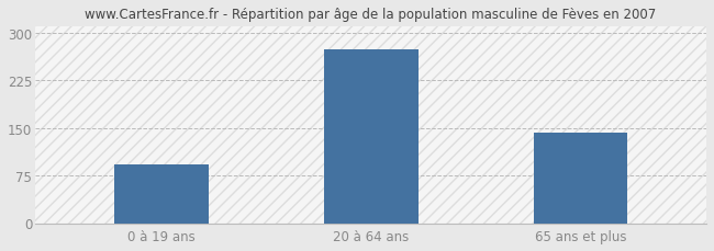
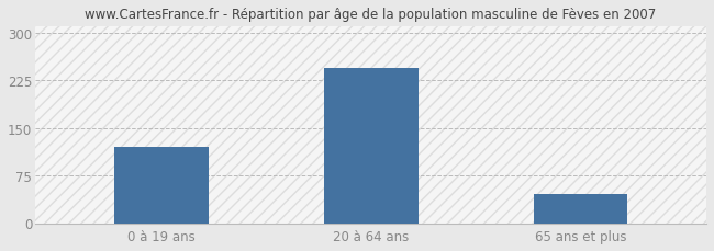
0 à 19 ans: 92 -> 120
20 à 64 ans: 274 -> 245
65 ans et plus: 142 -> 46
